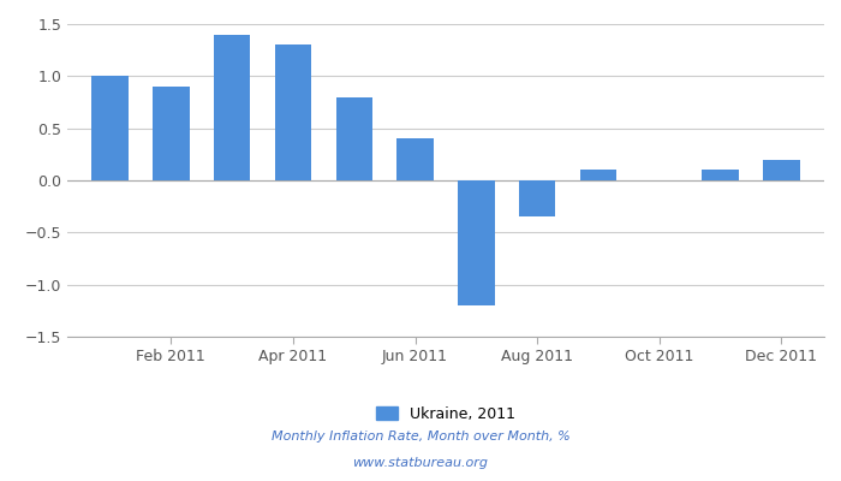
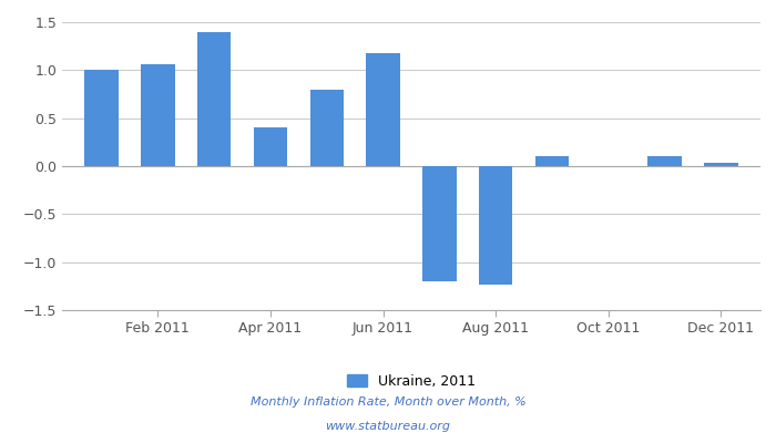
Feb 2011: 0.90 -> 1.06
Apr 2011: 1.30 -> 0.40
Jun 2011: 0.40 -> 1.18
Aug 2011: -0.35 -> -1.24
Dec 2011: 0.20 -> 0.04
